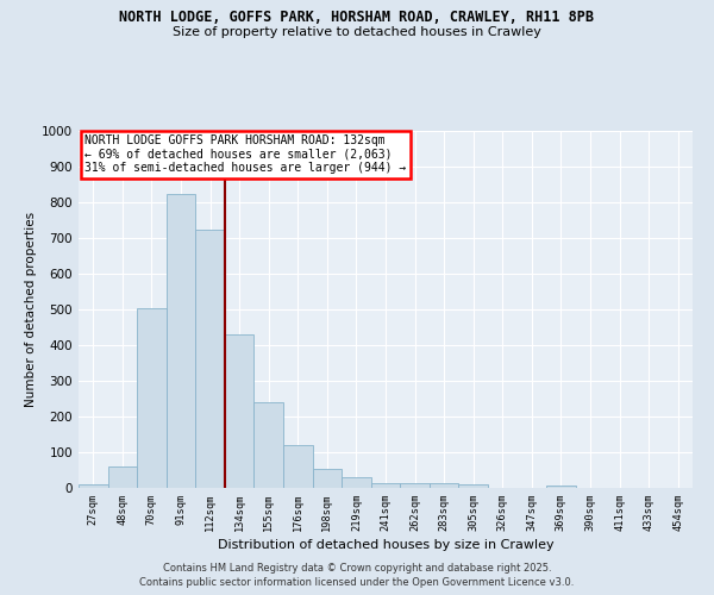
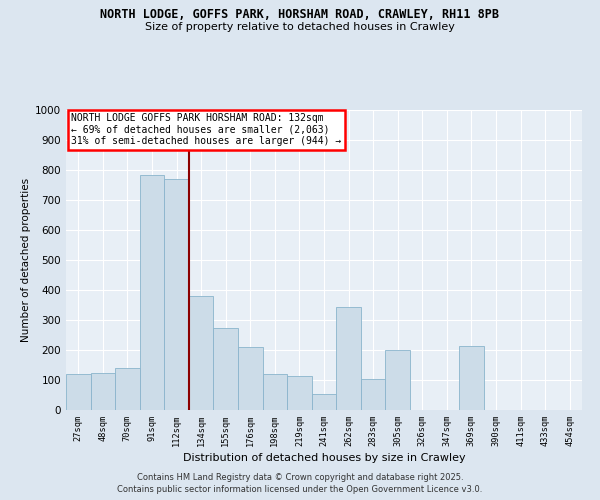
27sqm: 10 -> 120
48sqm: 60 -> 125
70sqm: 505 -> 140
91sqm: 825 -> 785
112sqm: 725 -> 770
134sqm: 430 -> 380
155sqm: 240 -> 275
176sqm: 120 -> 210
198sqm: 55 -> 120
219sqm: 30 -> 115
241sqm: 14 -> 55
262sqm: 12 -> 345
283sqm: 12 -> 105
305sqm: 10 -> 200
369sqm: 8 -> 215
